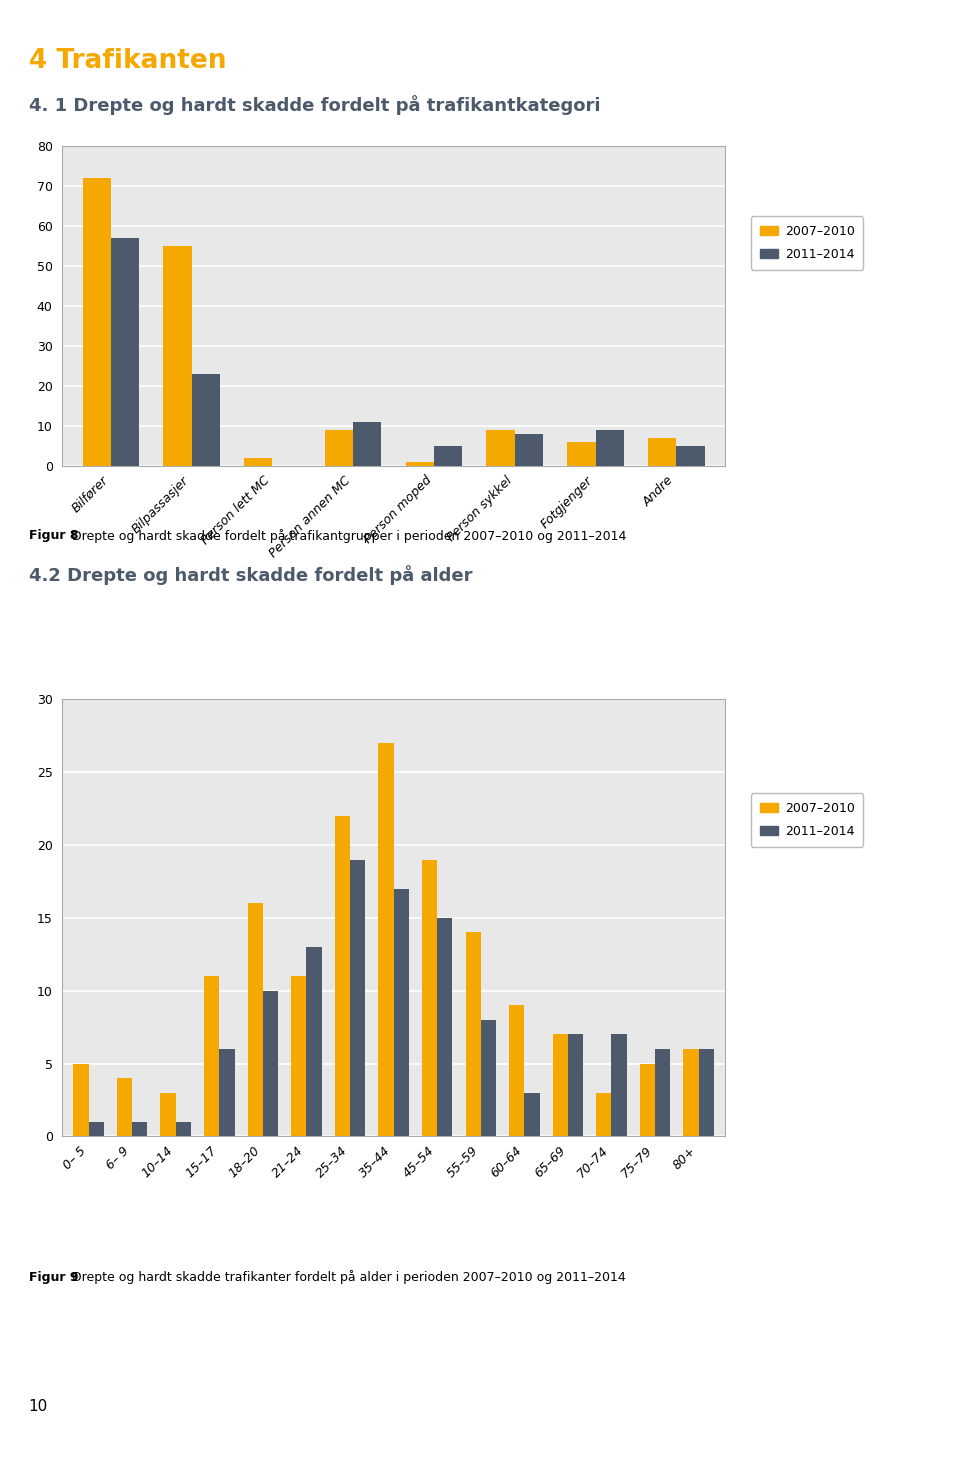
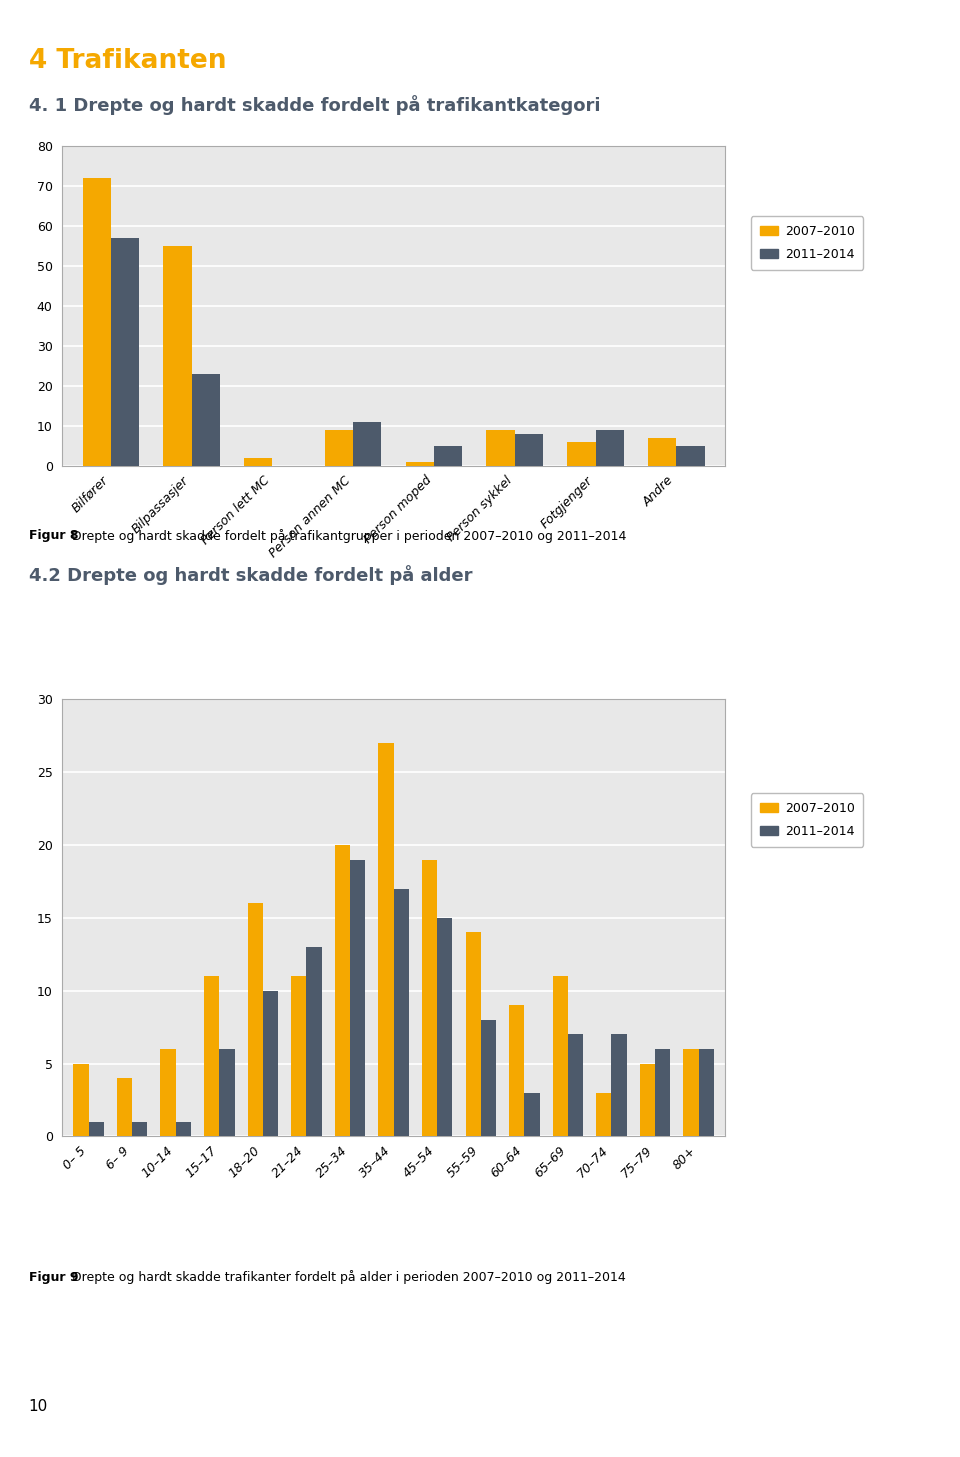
2007–2010/10–14: 3 -> 6
2007–2010/25–34: 22 -> 20
2007–2010/65–69: 7 -> 11
